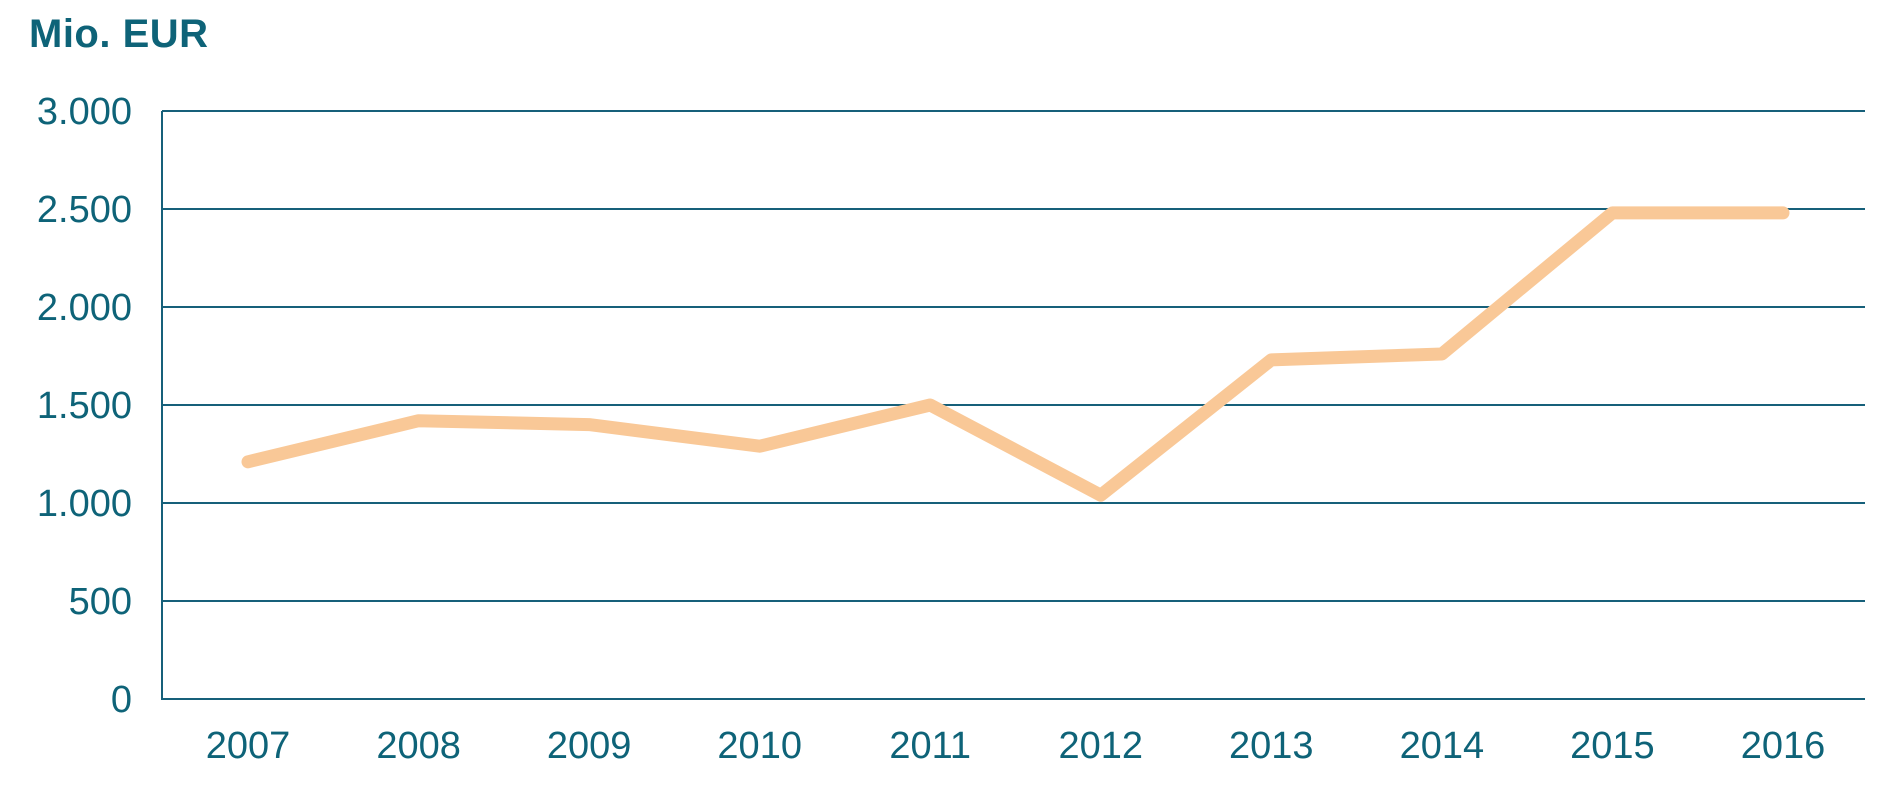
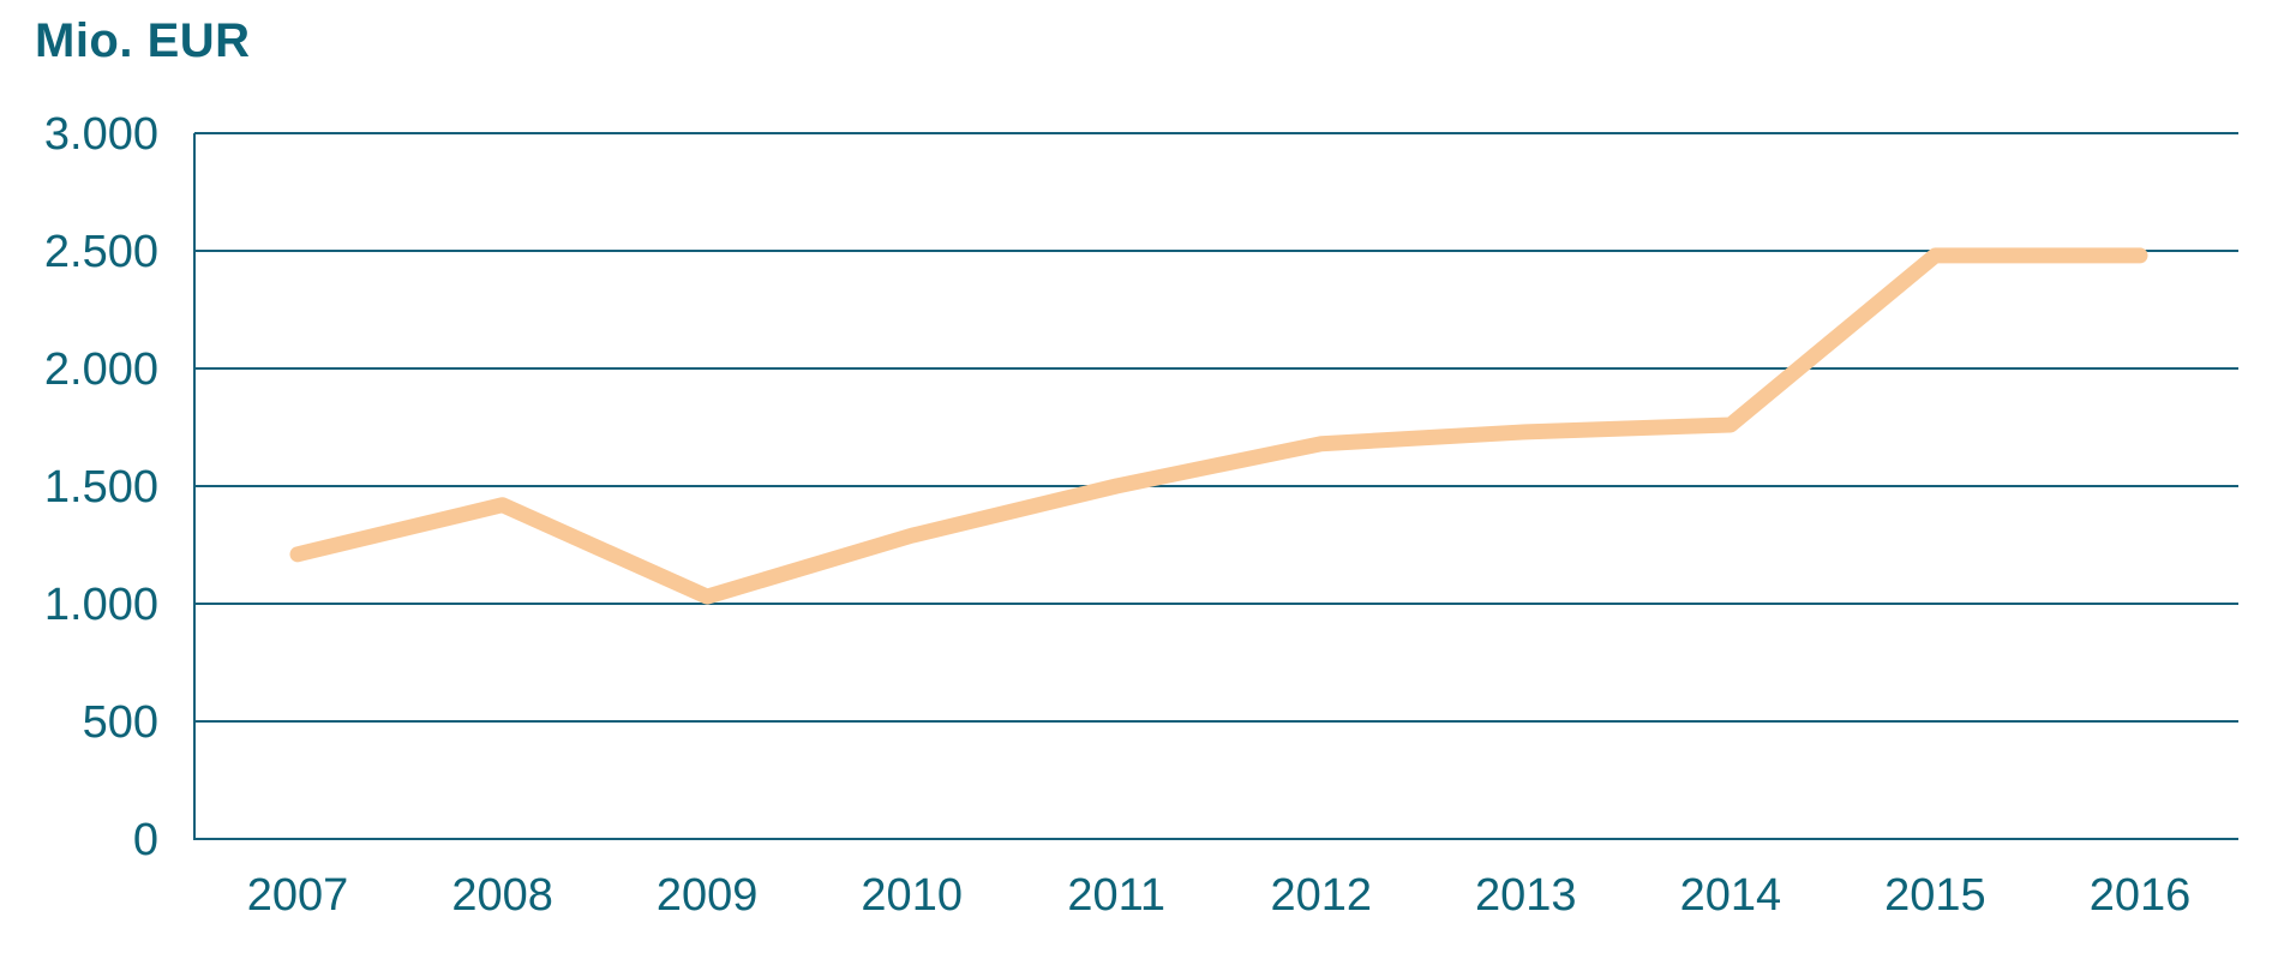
2009: 1400 -> 1030
2012: 1040 -> 1680
